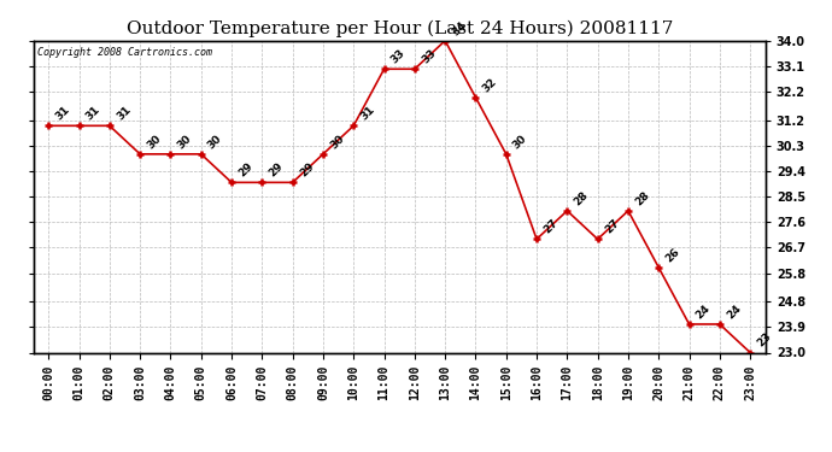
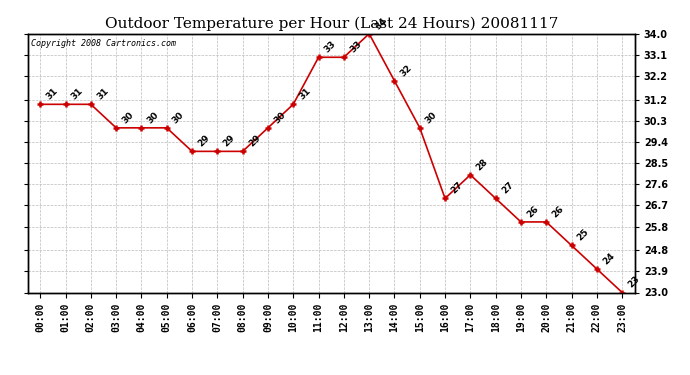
19:00: 28 -> 26
21:00: 24 -> 25
